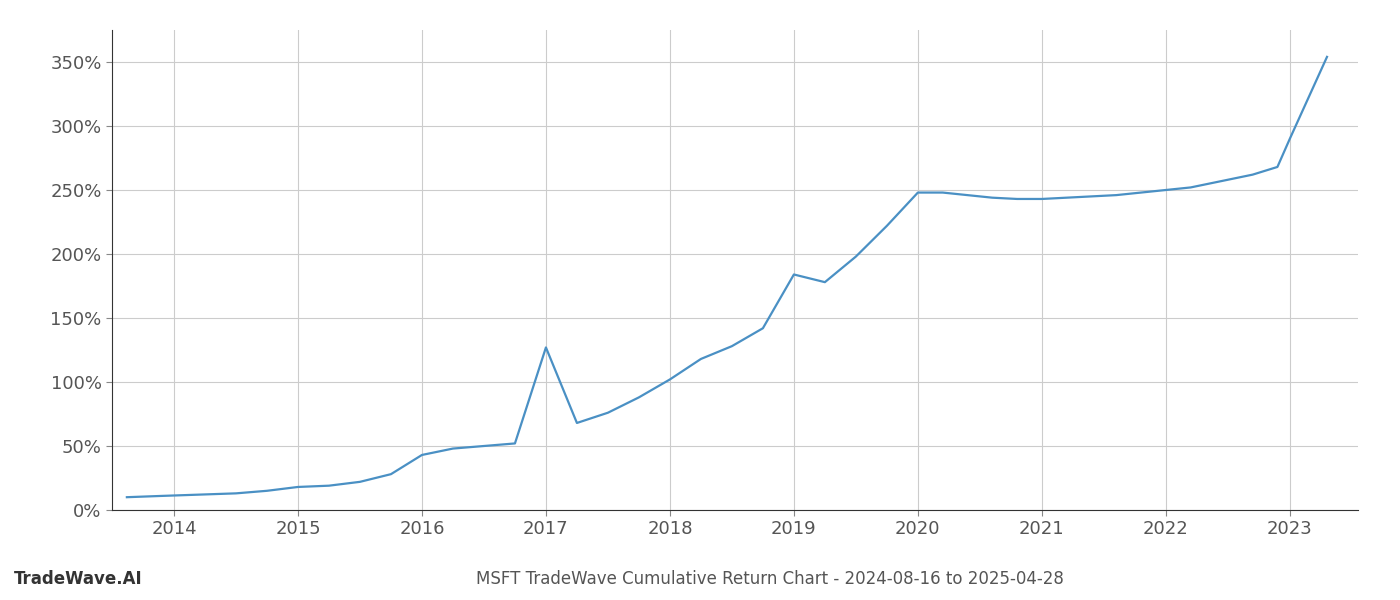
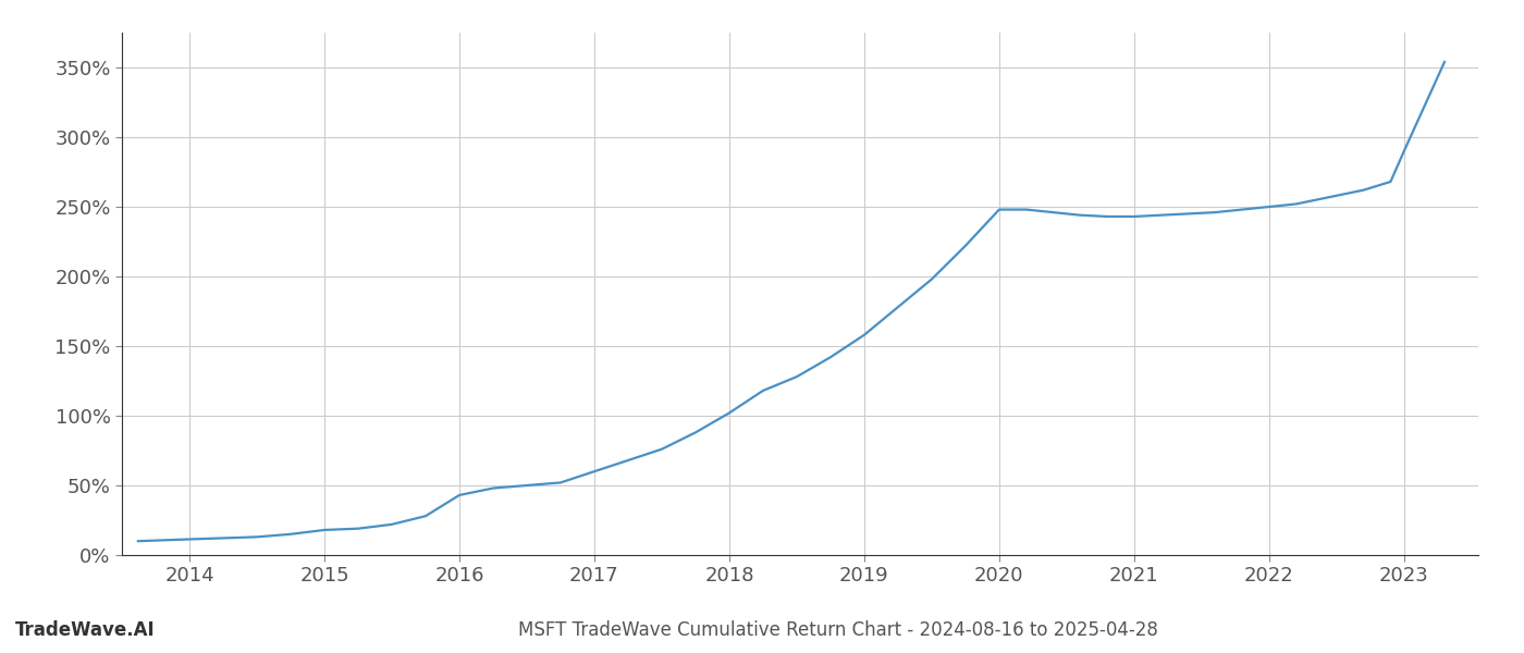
2017: 127% -> 60%
2019: 184% -> 158%
